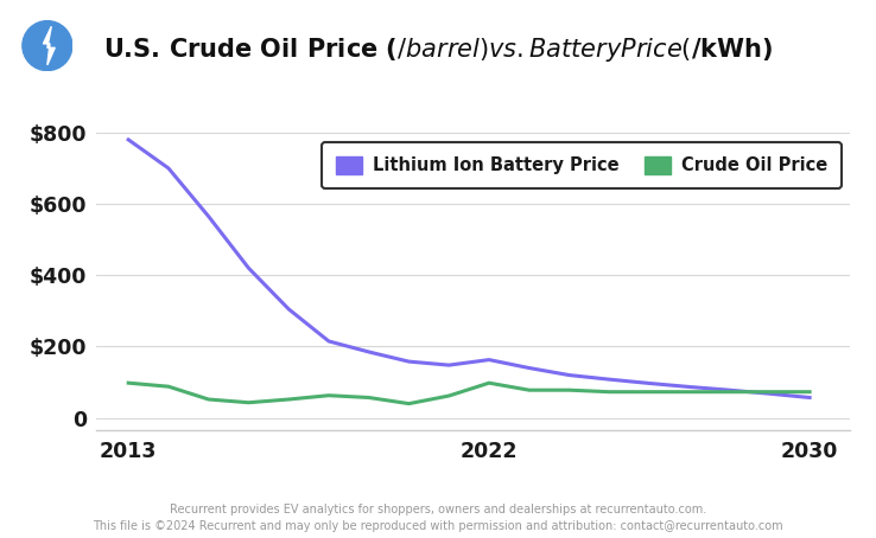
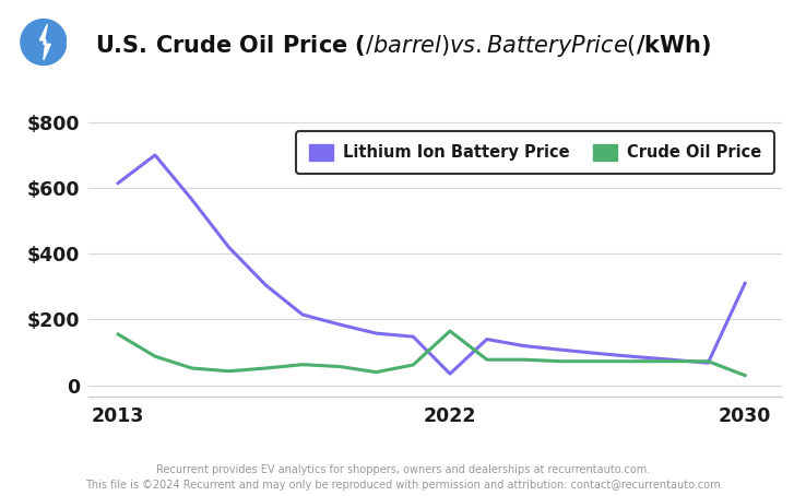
Lithium Ion Battery Price/2013: $780 -> $615
Crude Oil Price/2013: $98 -> $155
Lithium Ion Battery Price/2022: $163 -> $35
Crude Oil Price/2022: $98 -> $165
Lithium Ion Battery Price/2030: $57 -> $310
Crude Oil Price/2030: $73 -> $30
